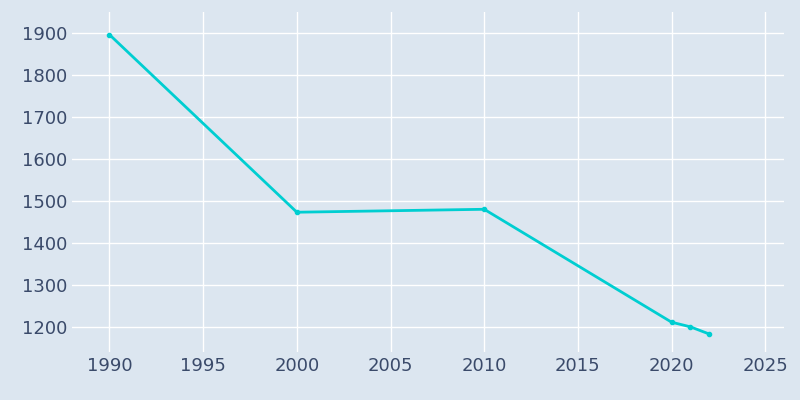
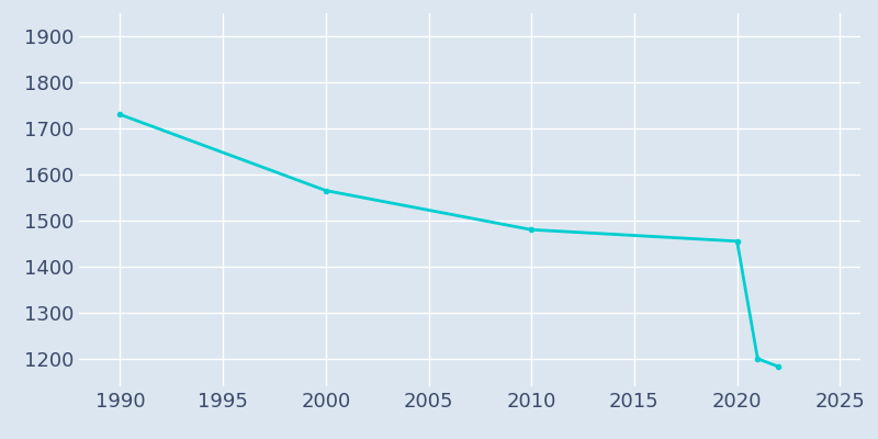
1990: 1896 -> 1730
2000: 1473 -> 1565
2020: 1211 -> 1455
